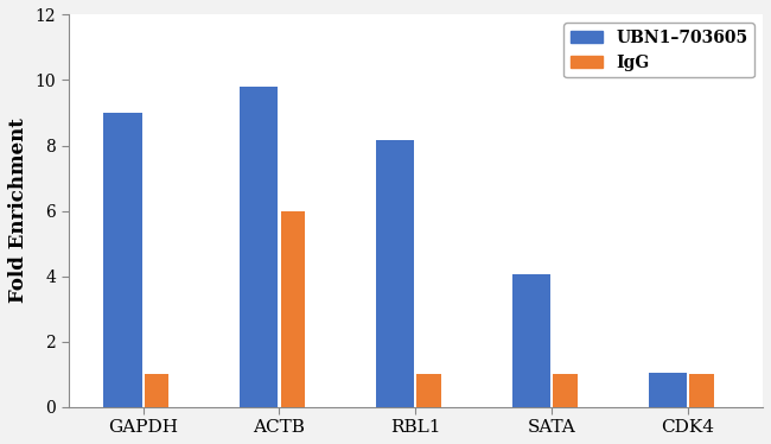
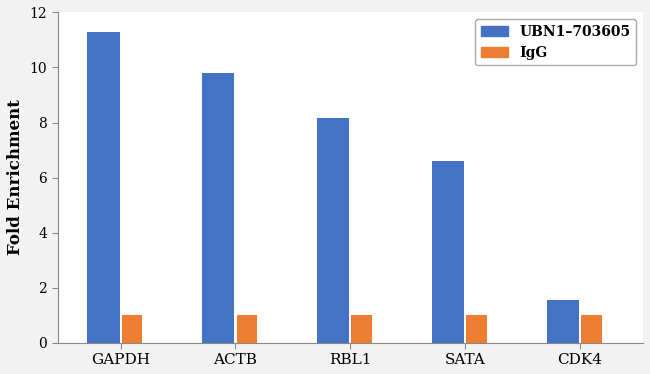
UBN1–703605/GAPDH: 9.00 -> 11.30
IgG/ACTB: 6 -> 1
UBN1–703605/SATA: 4.05 -> 6.60
UBN1–703605/CDK4: 1.05 -> 1.55
